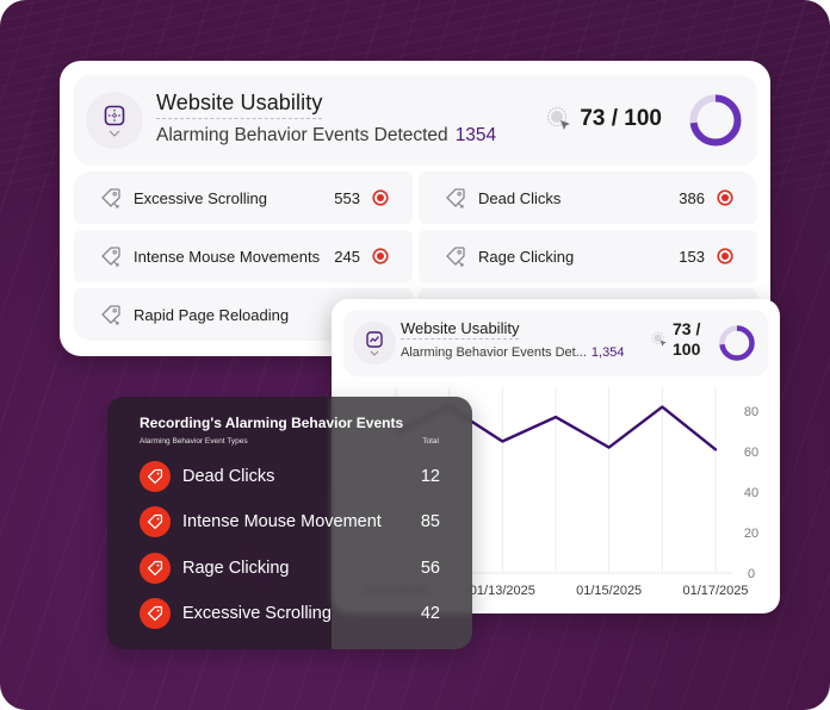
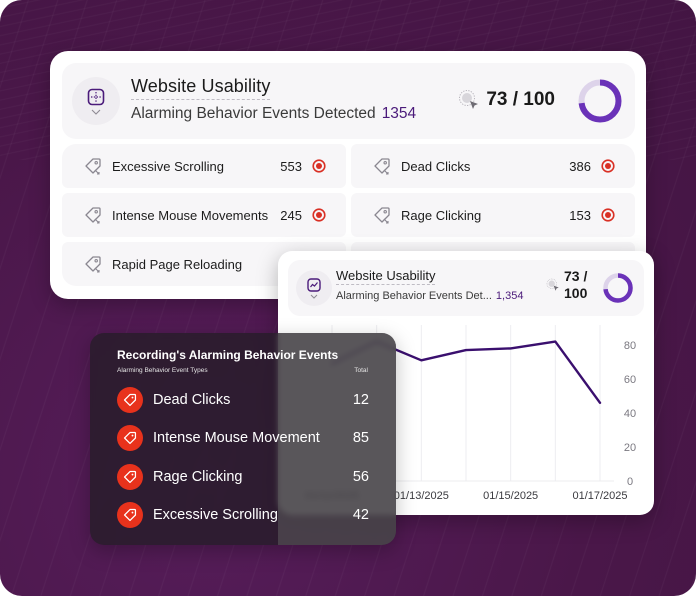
01/13/2025: 65 -> 71
01/15/2025: 62 -> 78
01/17/2025: 61 -> 46
